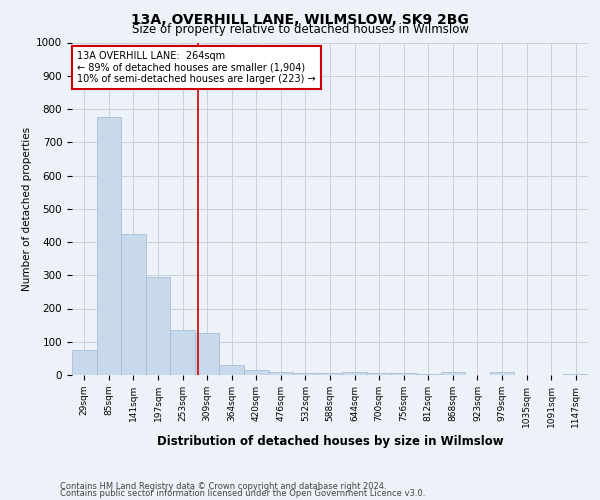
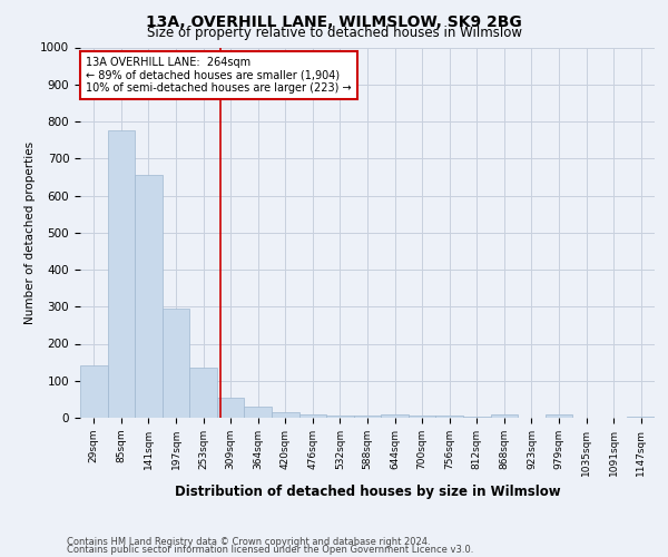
29sqm: 75 -> 140
141sqm: 425 -> 655
309sqm: 125 -> 55
